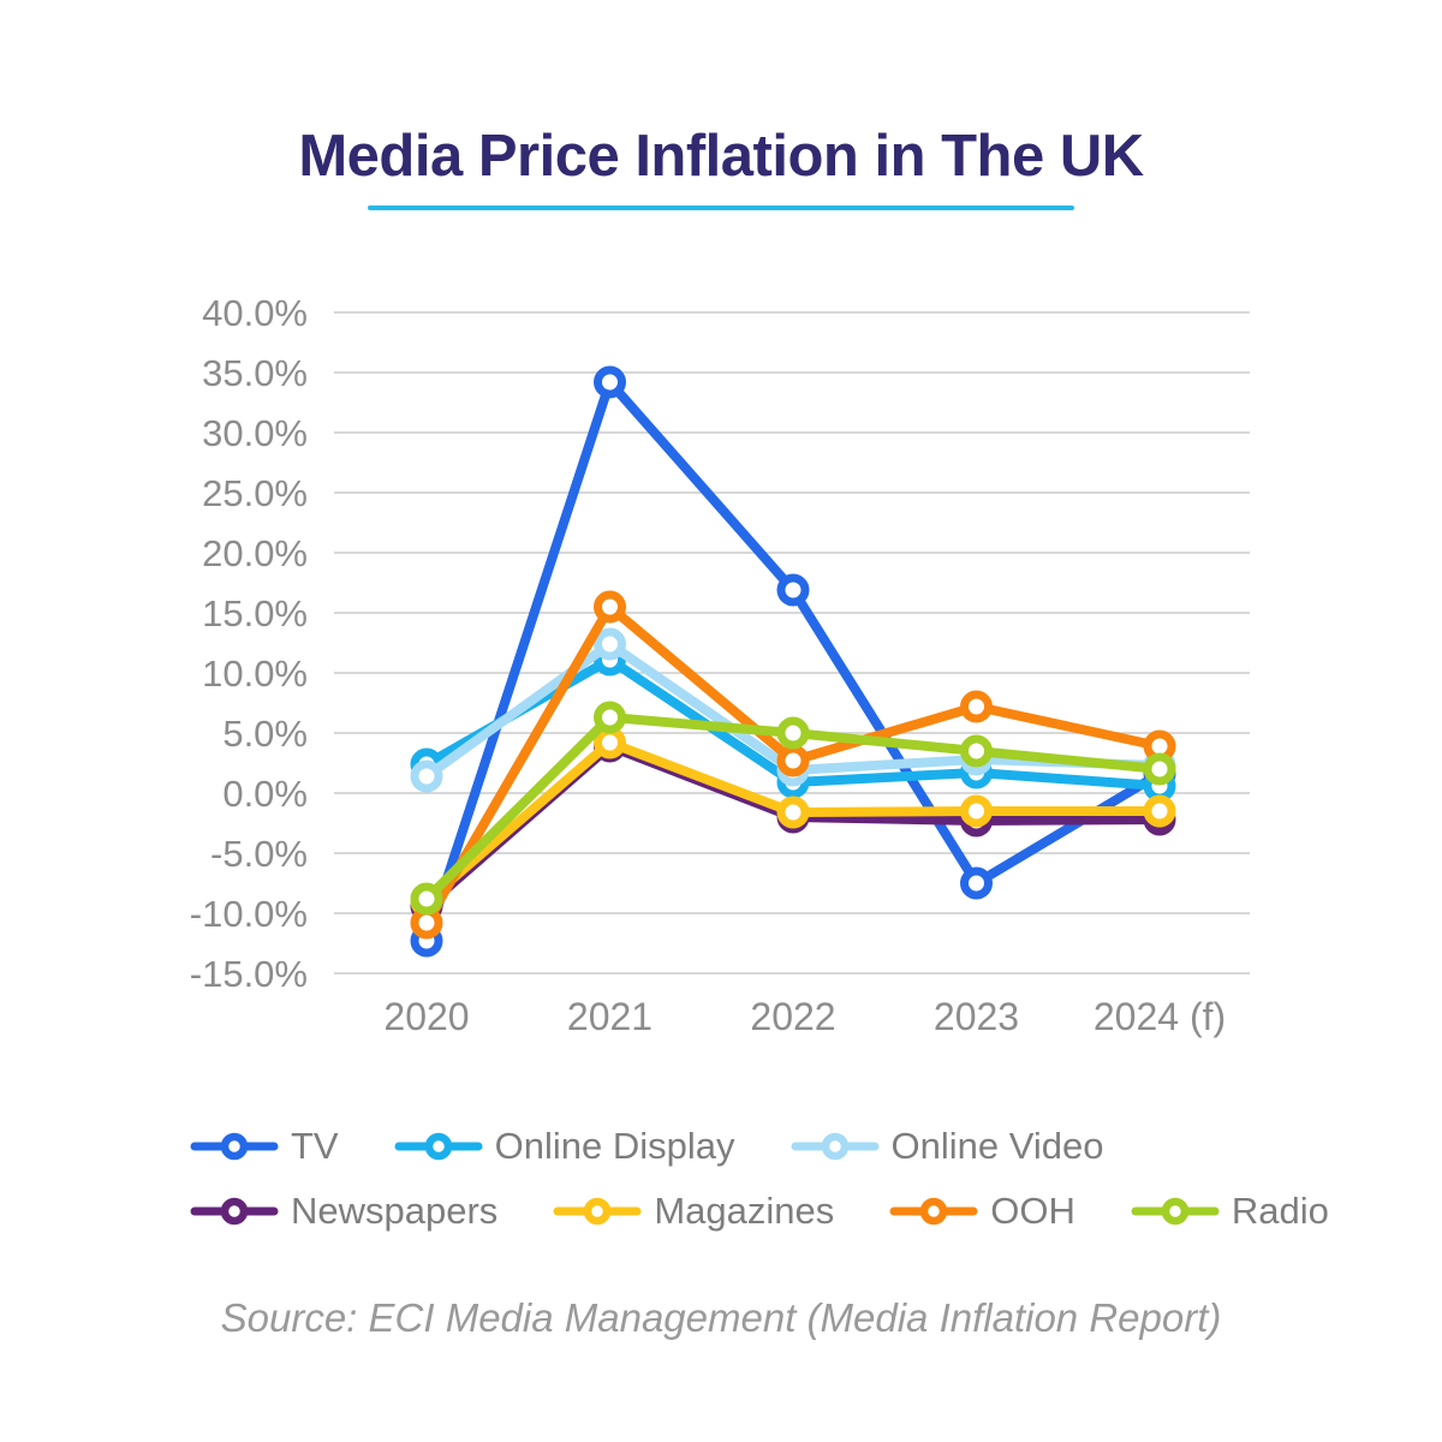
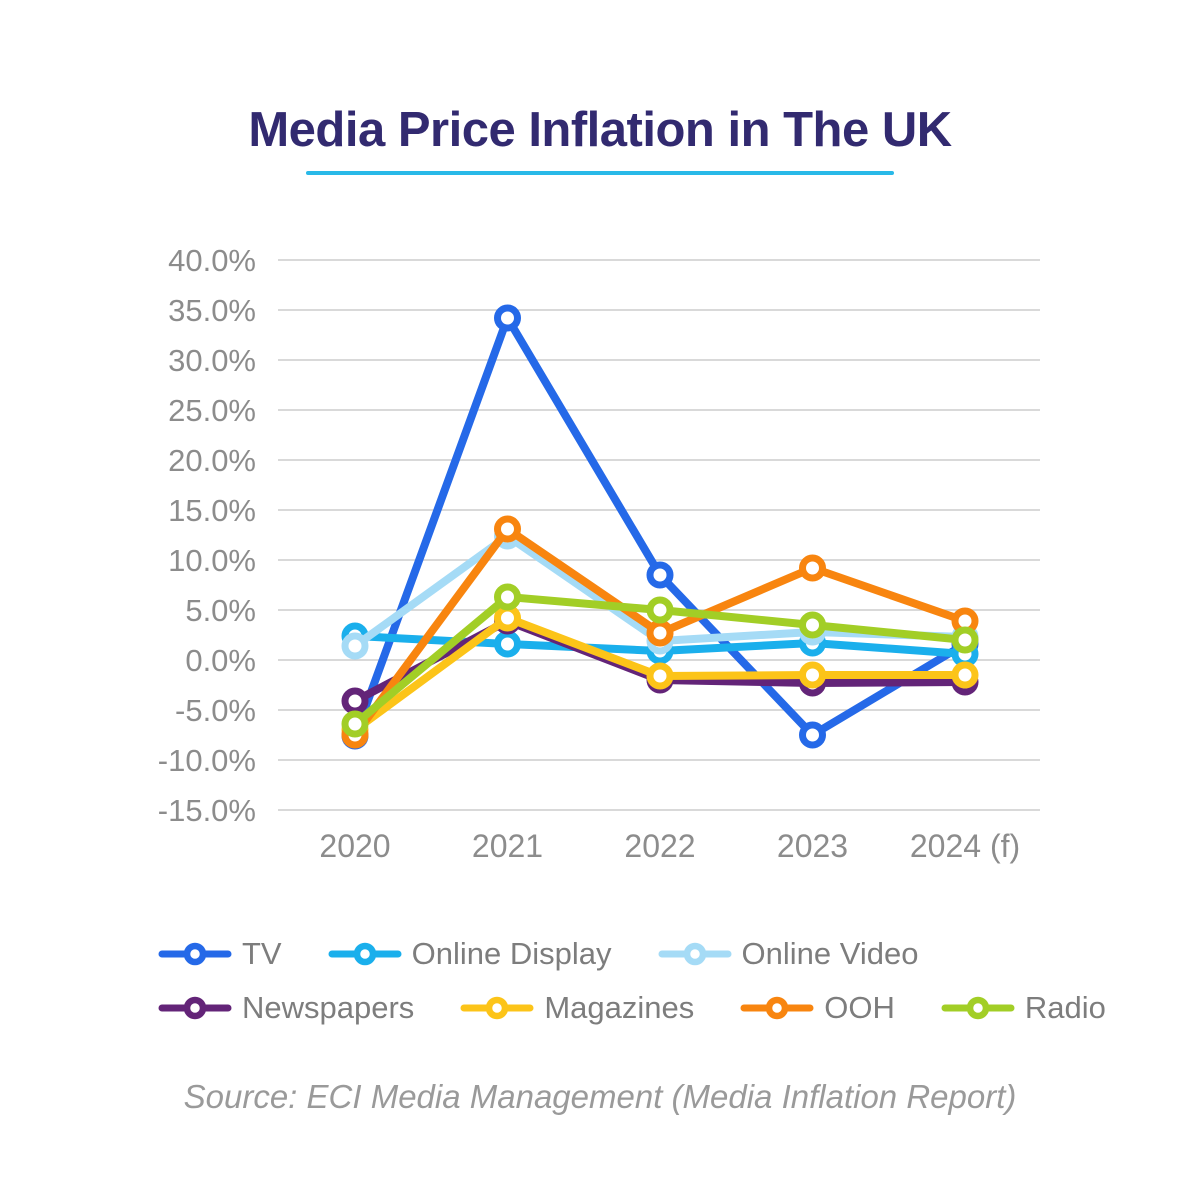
TV/2020: -12.3% -> -7.6%
Newspapers/2020: -9.4% -> -4.1%
Magazines/2020: -9.0% -> -7.0%
OOH/2020: -10.8% -> -7.5%
Radio/2020: -8.8% -> -6.4%
Online Display/2021: 11.1% -> 1.6%
OOH/2021: 15.5% -> 13.1%
TV/2022: 16.9% -> 8.5%
OOH/2023: 7.2% -> 9.2%
